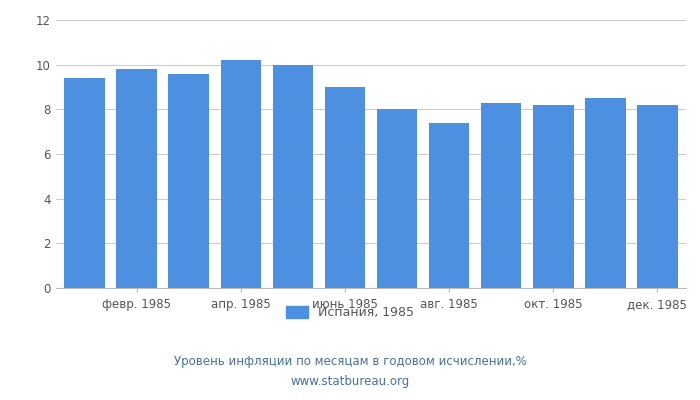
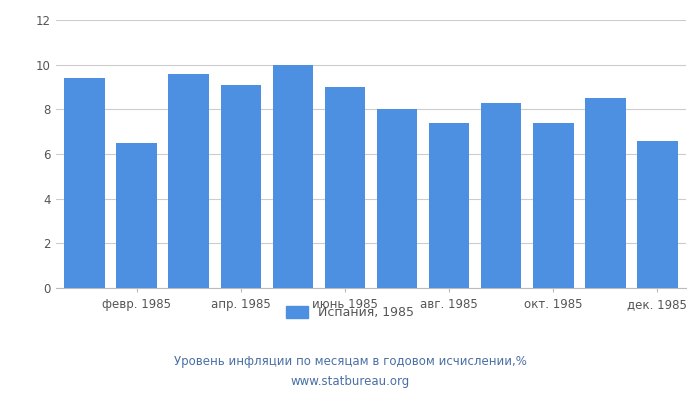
февр. 1985: 9.8 -> 6.5
апр. 1985: 10.2 -> 9.1
окт. 1985: 8.2 -> 7.4
дек. 1985: 8.2 -> 6.6
